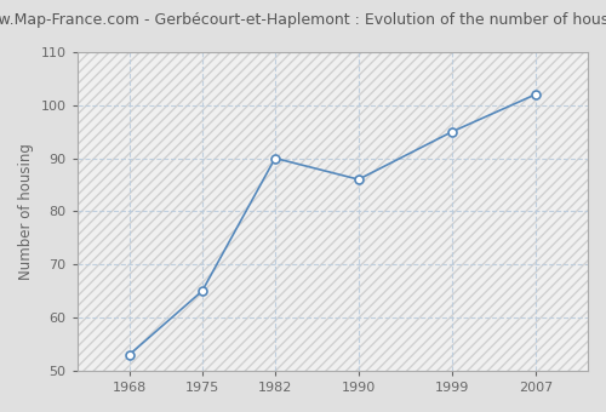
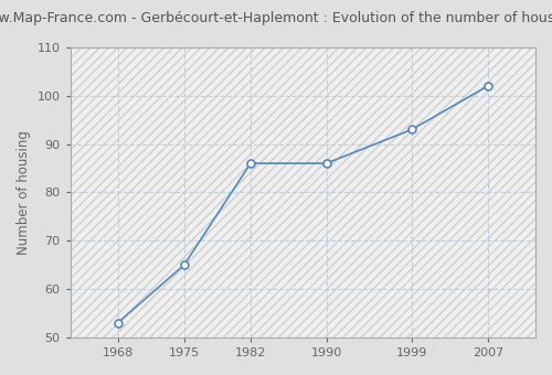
1982: 90 -> 86
1999: 95 -> 93
